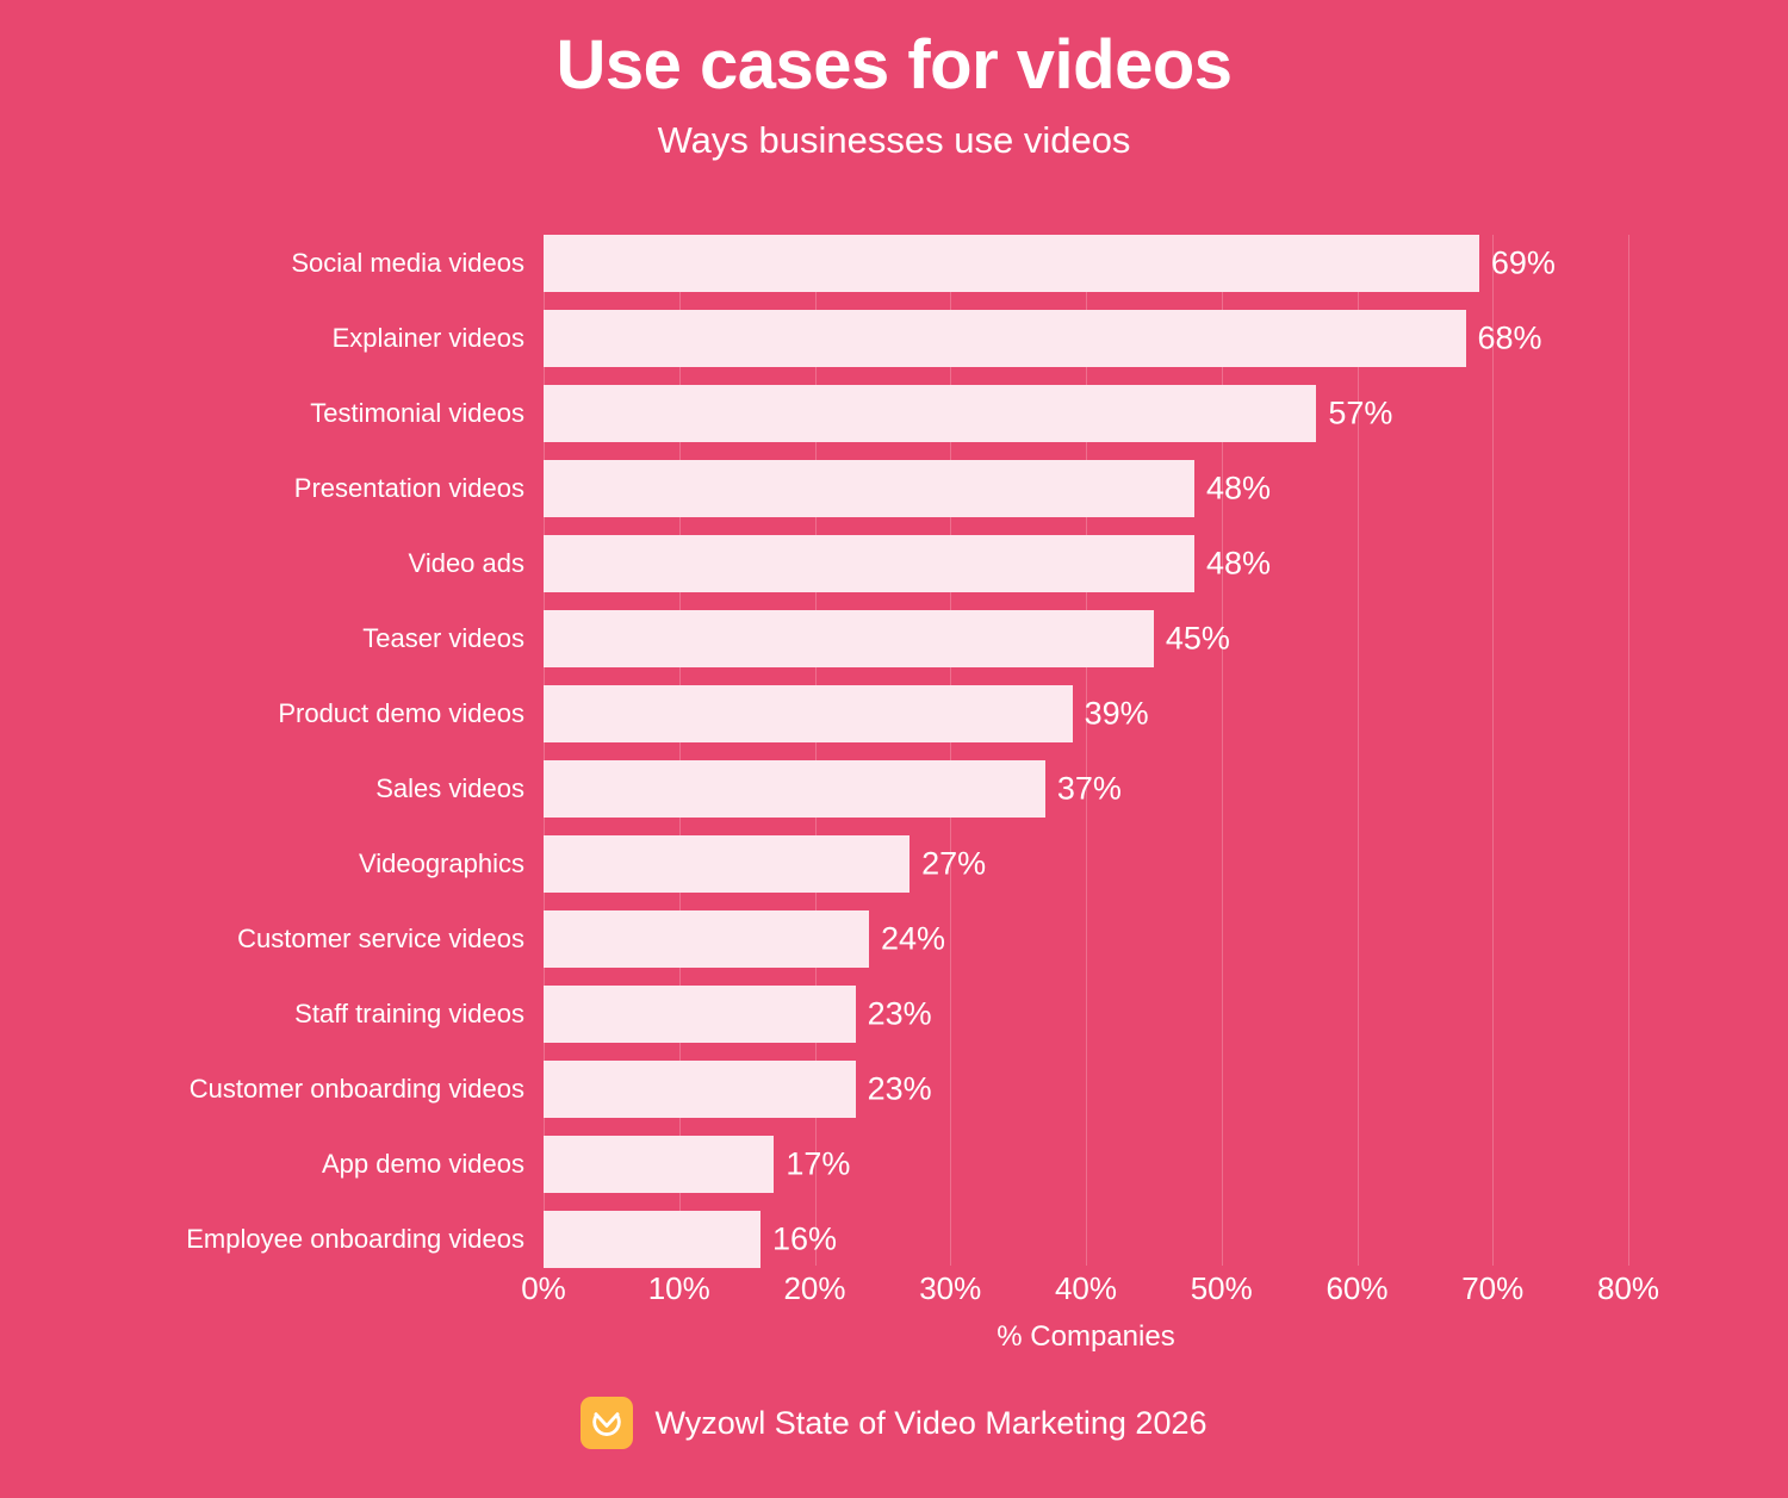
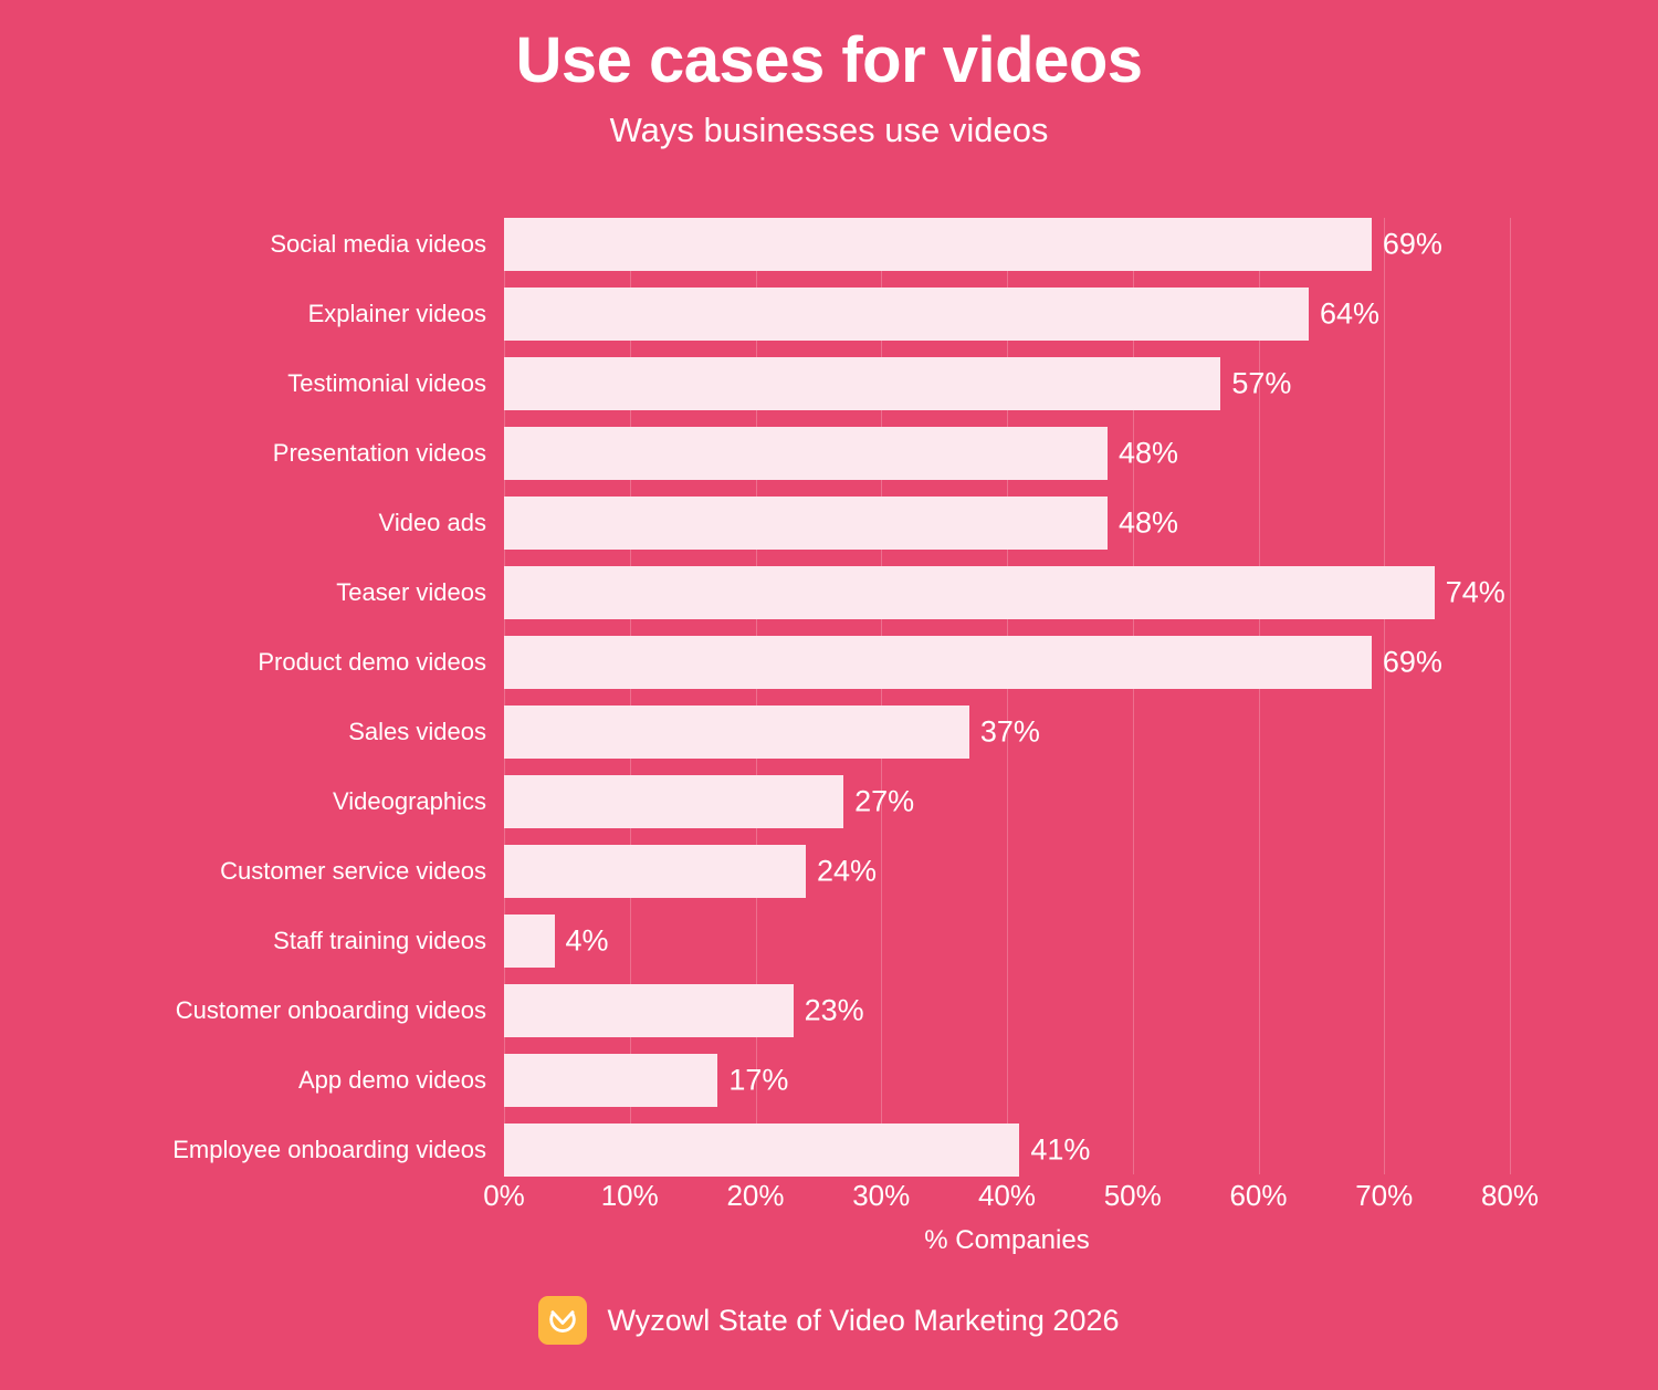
Explainer videos: 68% -> 64%
Teaser videos: 45% -> 74%
Product demo videos: 39% -> 69%
Staff training videos: 23% -> 4%
Employee onboarding videos: 16% -> 41%
